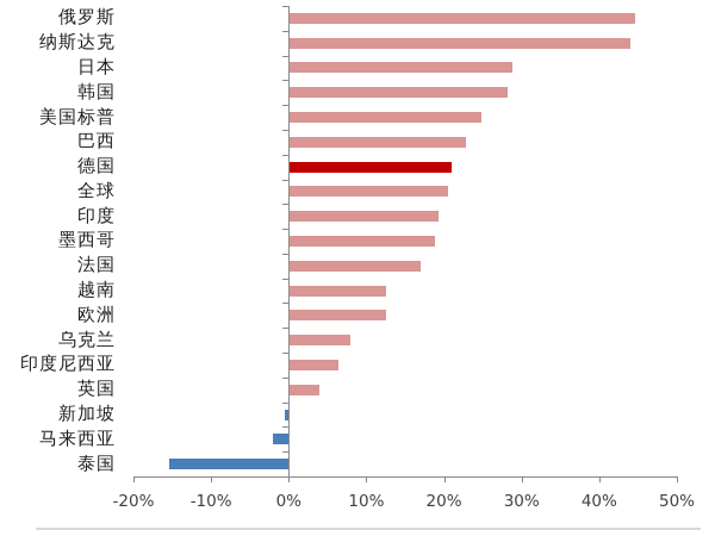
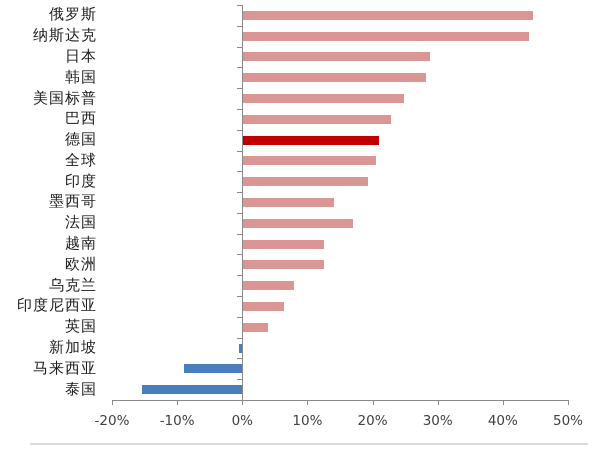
墨西哥: 19% -> 14%
马来西亚: -2% -> -9%
